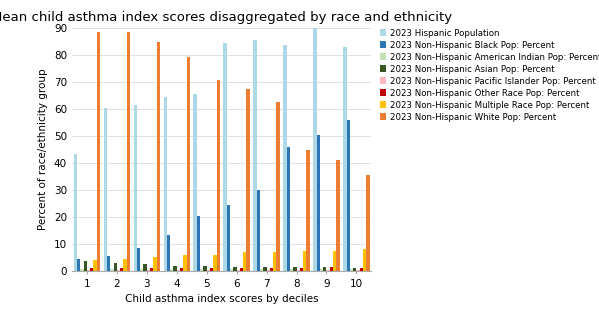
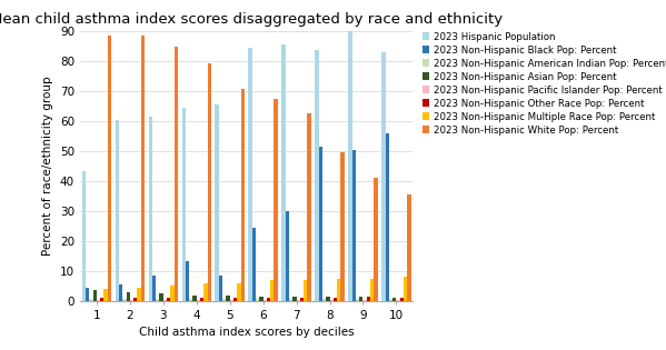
2023 Non-Hispanic Black Pop: Percent/5: 20.5 -> 8.5
2023 Non-Hispanic Black Pop: Percent/8: 46.0 -> 51.5
2023 Non-Hispanic White Pop: Percent/8: 45.0 -> 49.5
